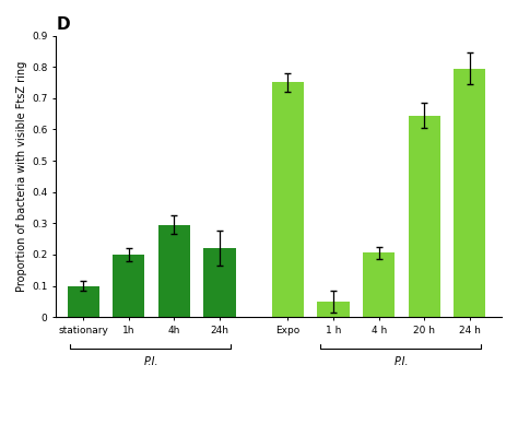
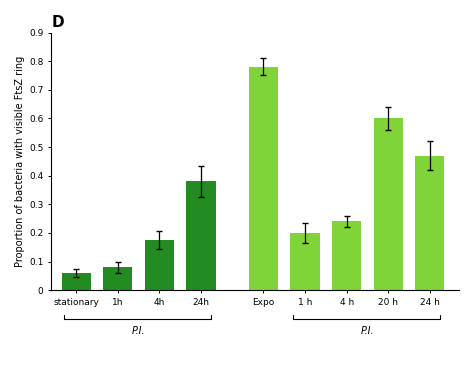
stationary: 0.100 -> 0.060
1h: 0.200 -> 0.080
4h: 0.295 -> 0.175
24h: 0.220 -> 0.380
Expo: 0.750 -> 0.780
1 h: 0.050 -> 0.200
4 h: 0.205 -> 0.240
20 h: 0.645 -> 0.600
24 h: 0.795 -> 0.470
